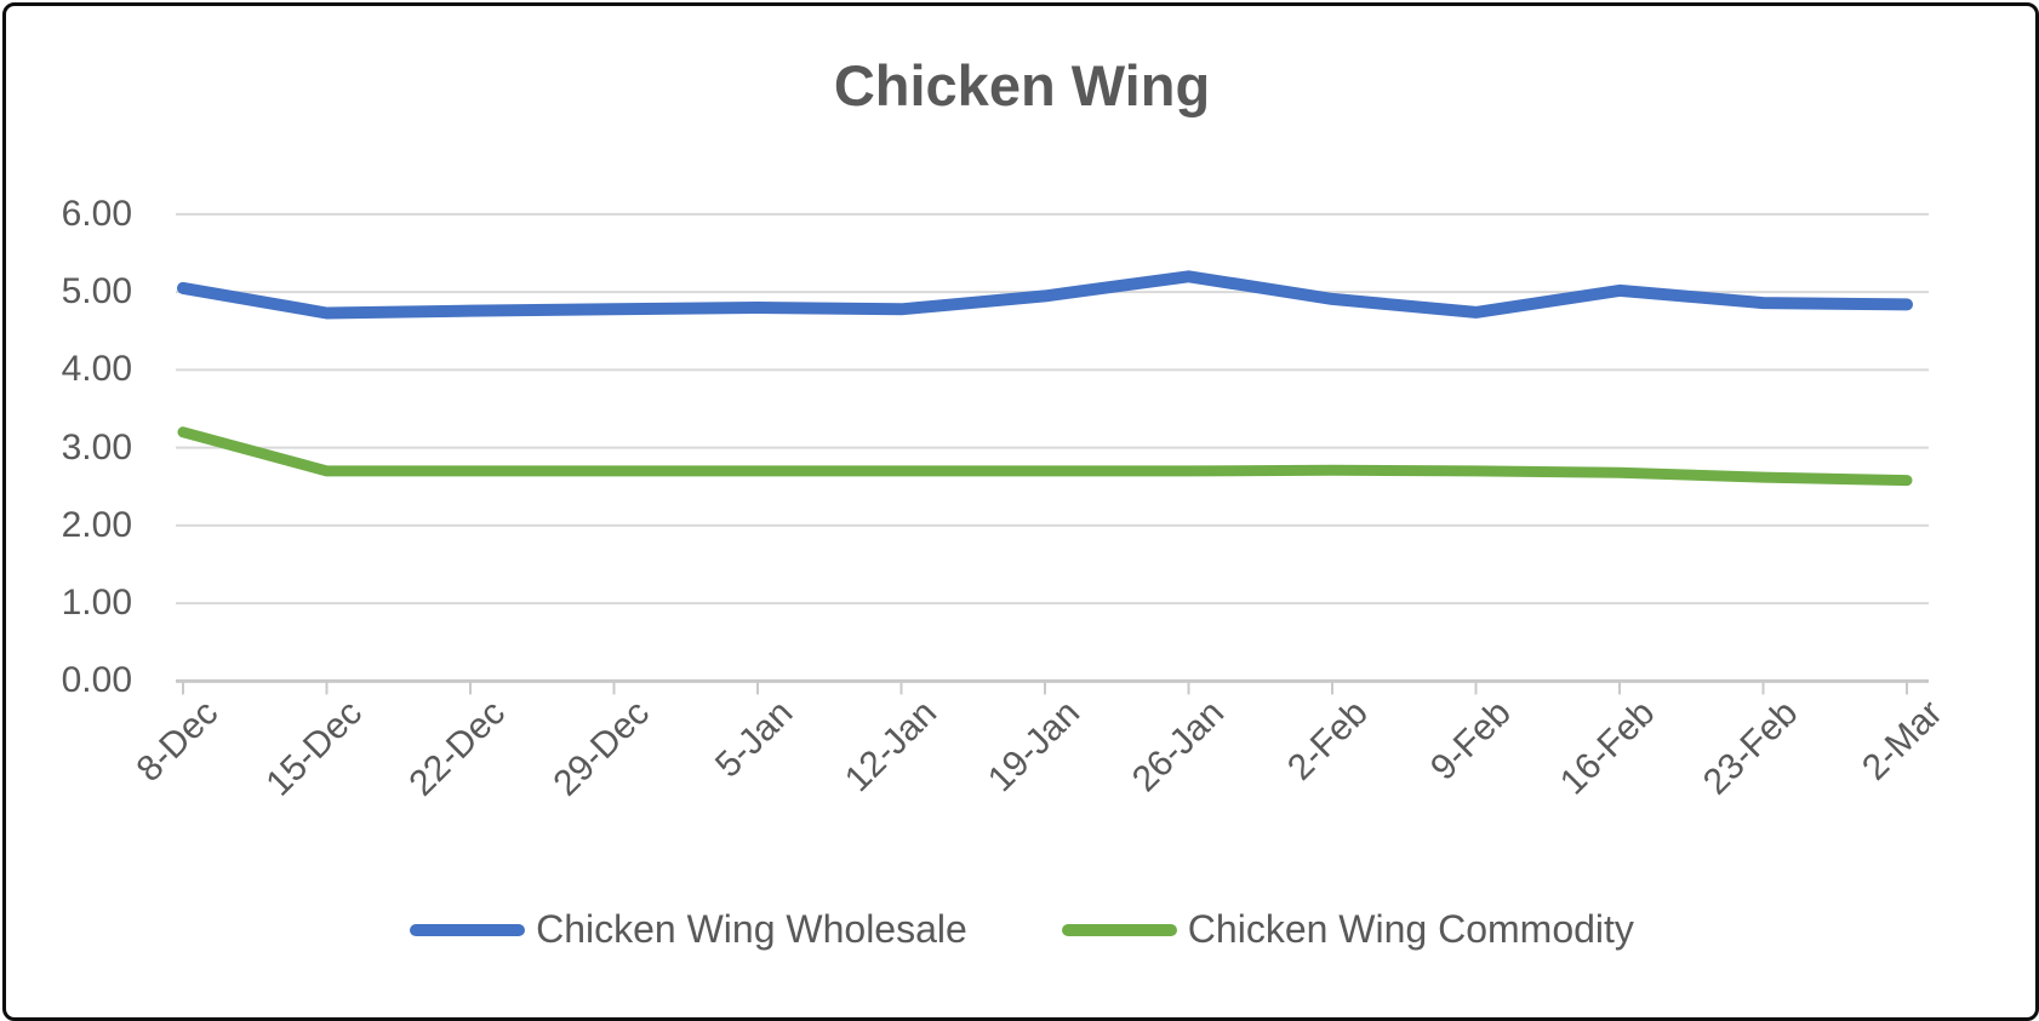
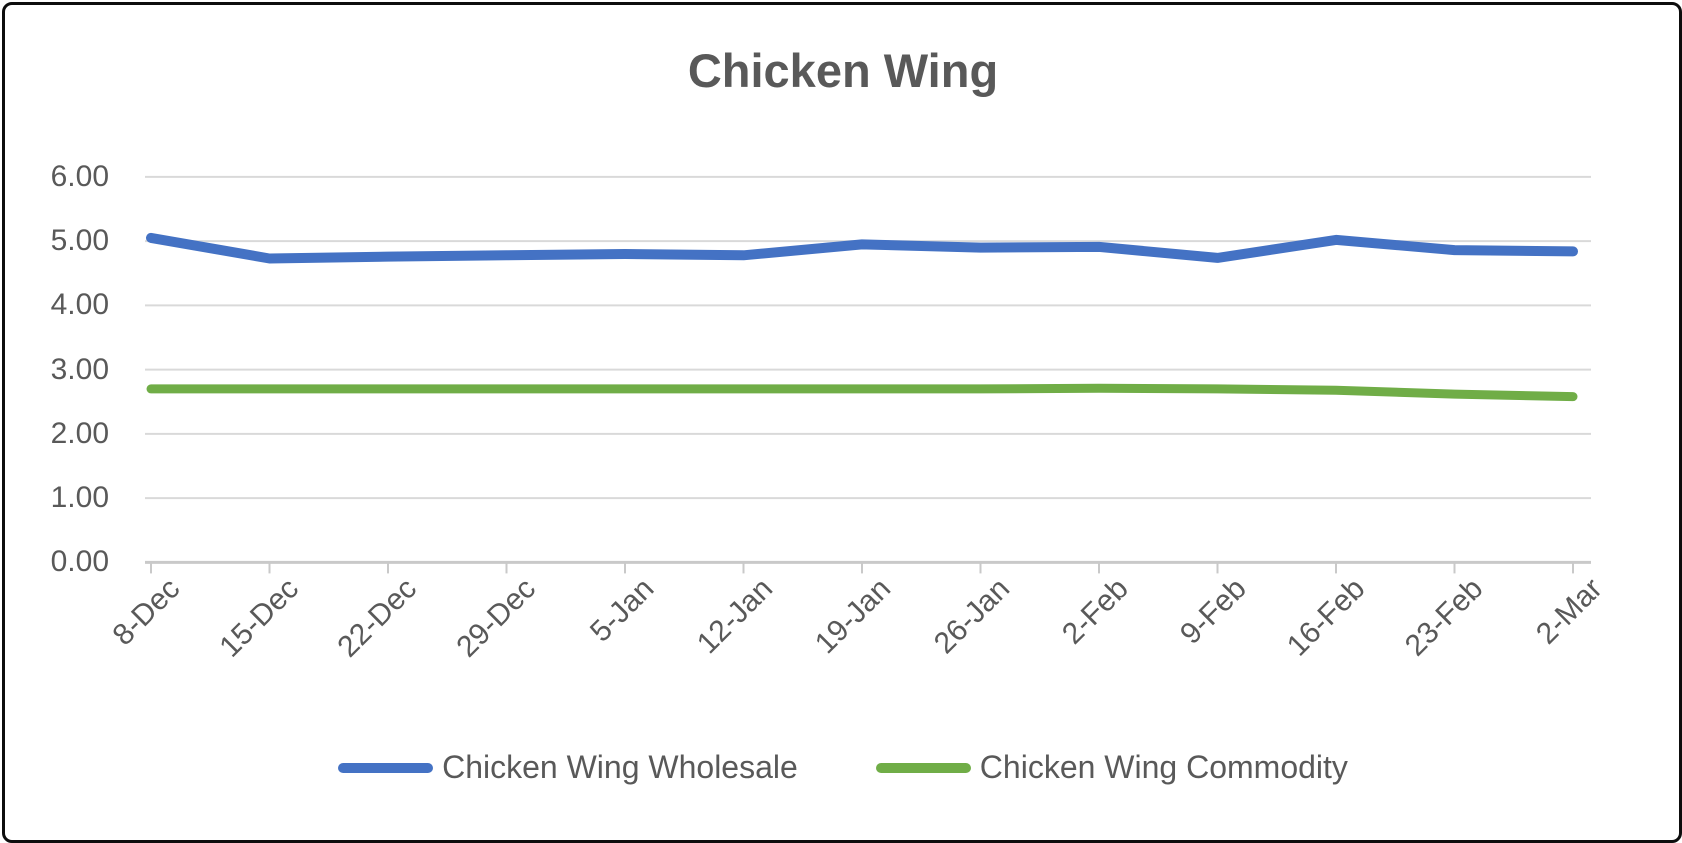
Chicken Wing Commodity/8-Dec: 3.2 -> 2.7
Chicken Wing Wholesale/26-Jan: 5.2 -> 4.9
